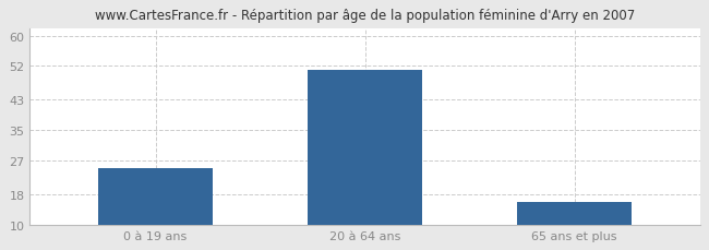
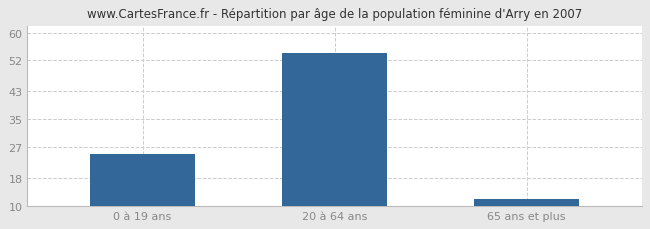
20 à 64 ans: 51 -> 54
65 ans et plus: 16 -> 12
